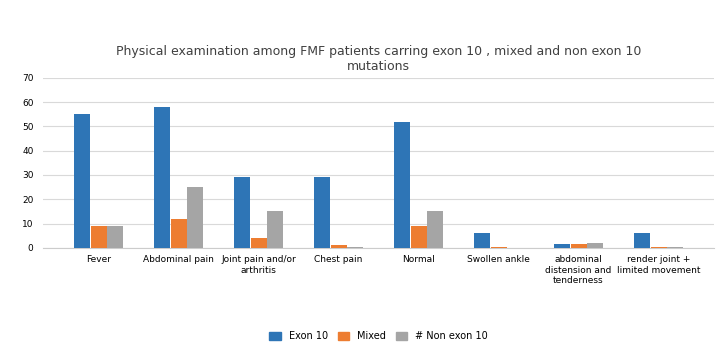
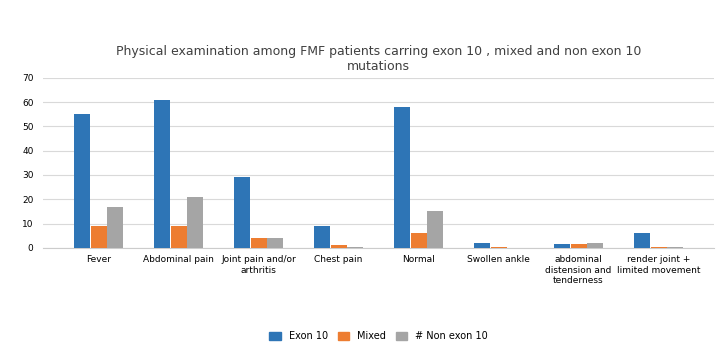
# Non exon 10/Fever: 9.0 -> 17.0
Exon 10/Abdominal pain: 58.0 -> 61.0
Mixed/Abdominal pain: 12.0 -> 9.0
# Non exon 10/Abdominal pain: 25.0 -> 21.0
# Non exon 10/Joint pain and/or arthritis: 15.0 -> 4.0
Exon 10/Chest pain: 29.0 -> 9.0
Exon 10/Normal: 52.0 -> 58.0
Mixed/Normal: 9.0 -> 6.0
Exon 10/Swollen ankle: 6.0 -> 2.0
